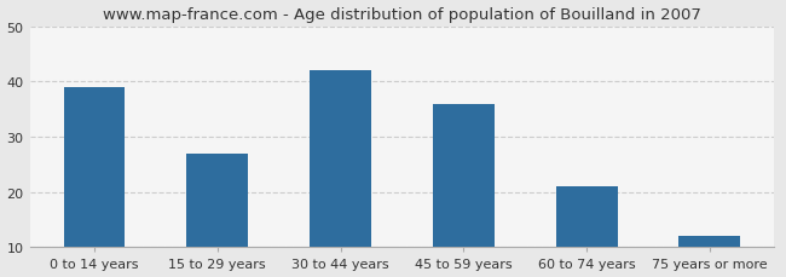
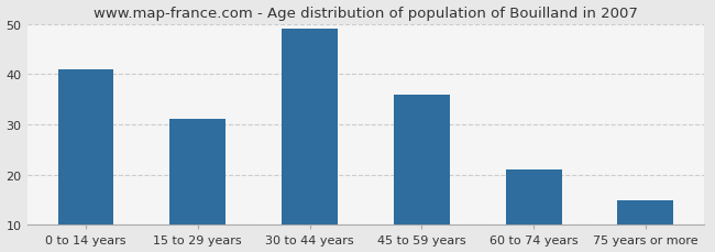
0 to 14 years: 39 -> 41
15 to 29 years: 27 -> 31
30 to 44 years: 42 -> 49
75 years or more: 12 -> 15
